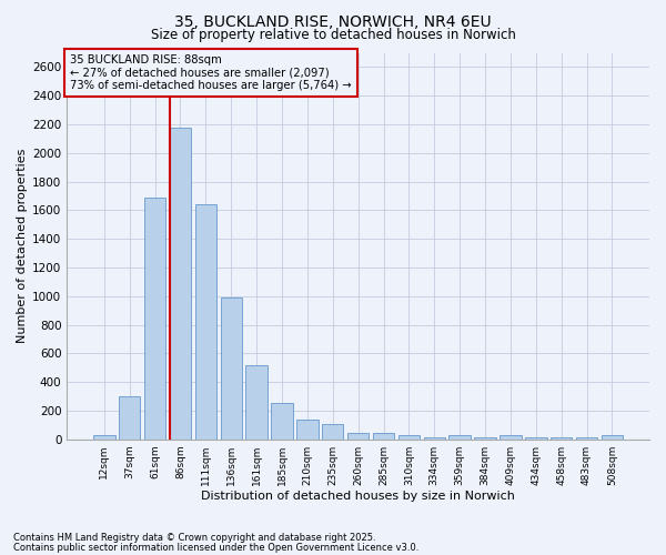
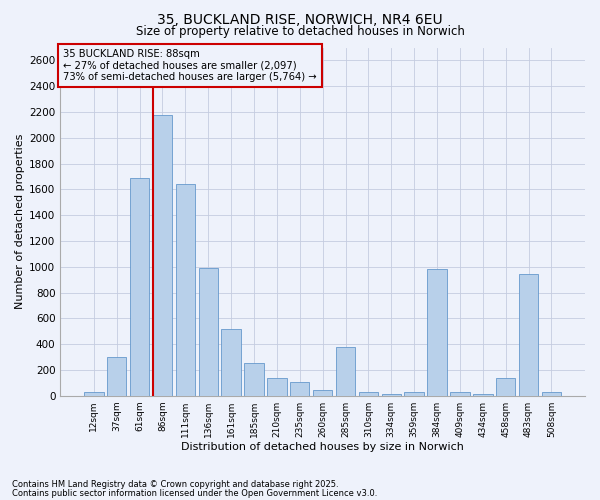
285sqm: 40 -> 380
384sqm: 10 -> 980
458sqm: 10 -> 140
483sqm: 10 -> 940
